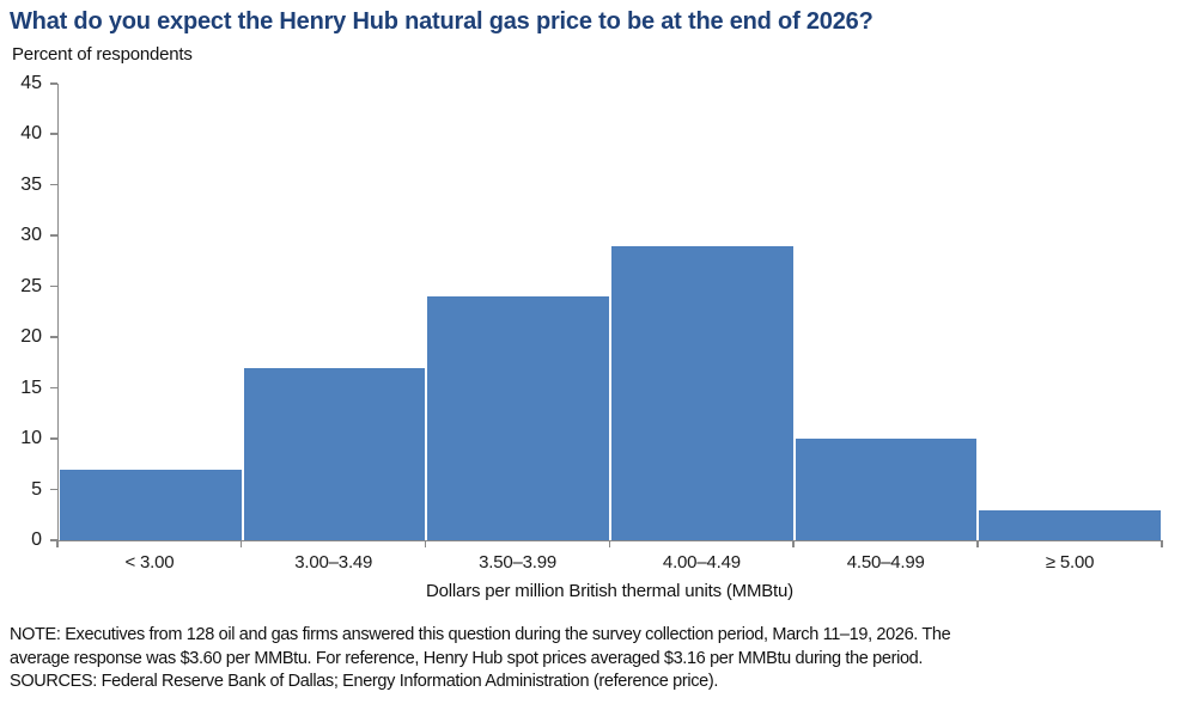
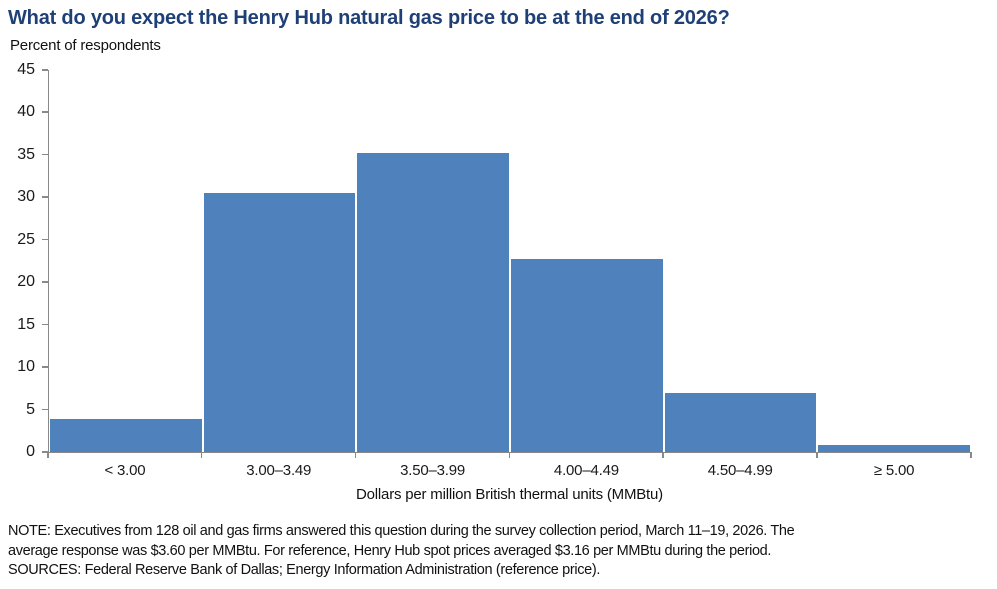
< 3.00: 7 -> 4
3.00–3.49: 17 -> 30
3.50–3.99: 24 -> 35
4.00–4.49: 29 -> 23
4.50–4.99: 10 -> 7
≥ 5.00: 3 -> 1
